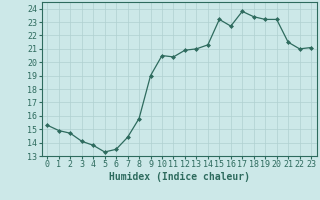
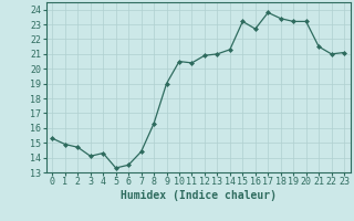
4: 13.8 -> 14.3
8: 15.8 -> 16.3
